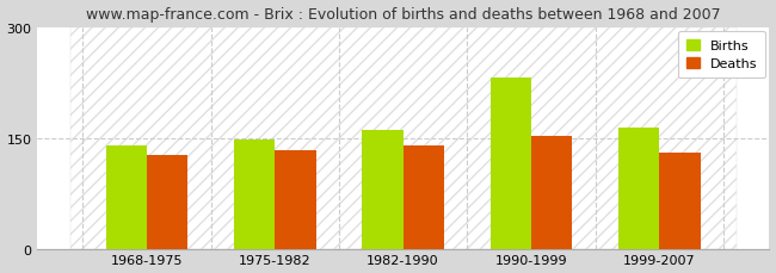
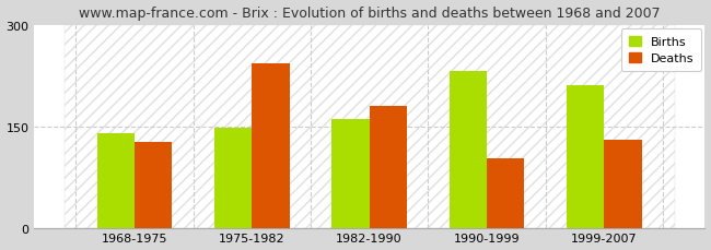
Deaths/1975-1982: 134 -> 244
Deaths/1982-1990: 140 -> 180
Deaths/1990-1999: 154 -> 104
Births/1999-2007: 165 -> 212
